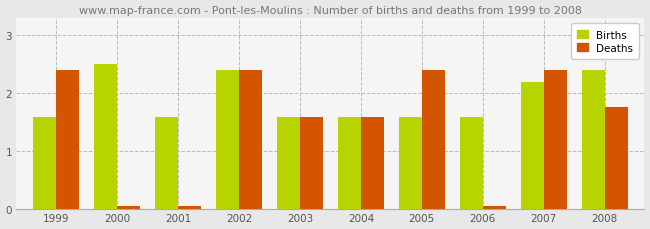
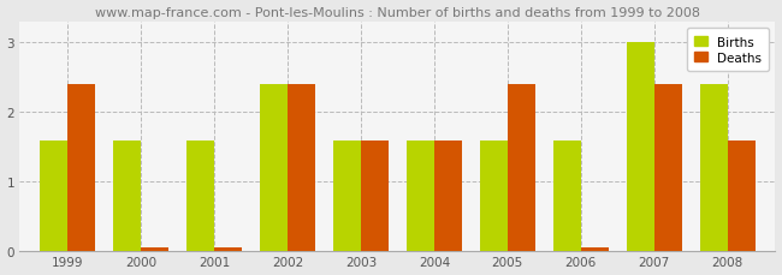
Births/2000: 2.5 -> 1.6
Births/2007: 2.2 -> 3.0
Deaths/2008: 1.76 -> 1.60
